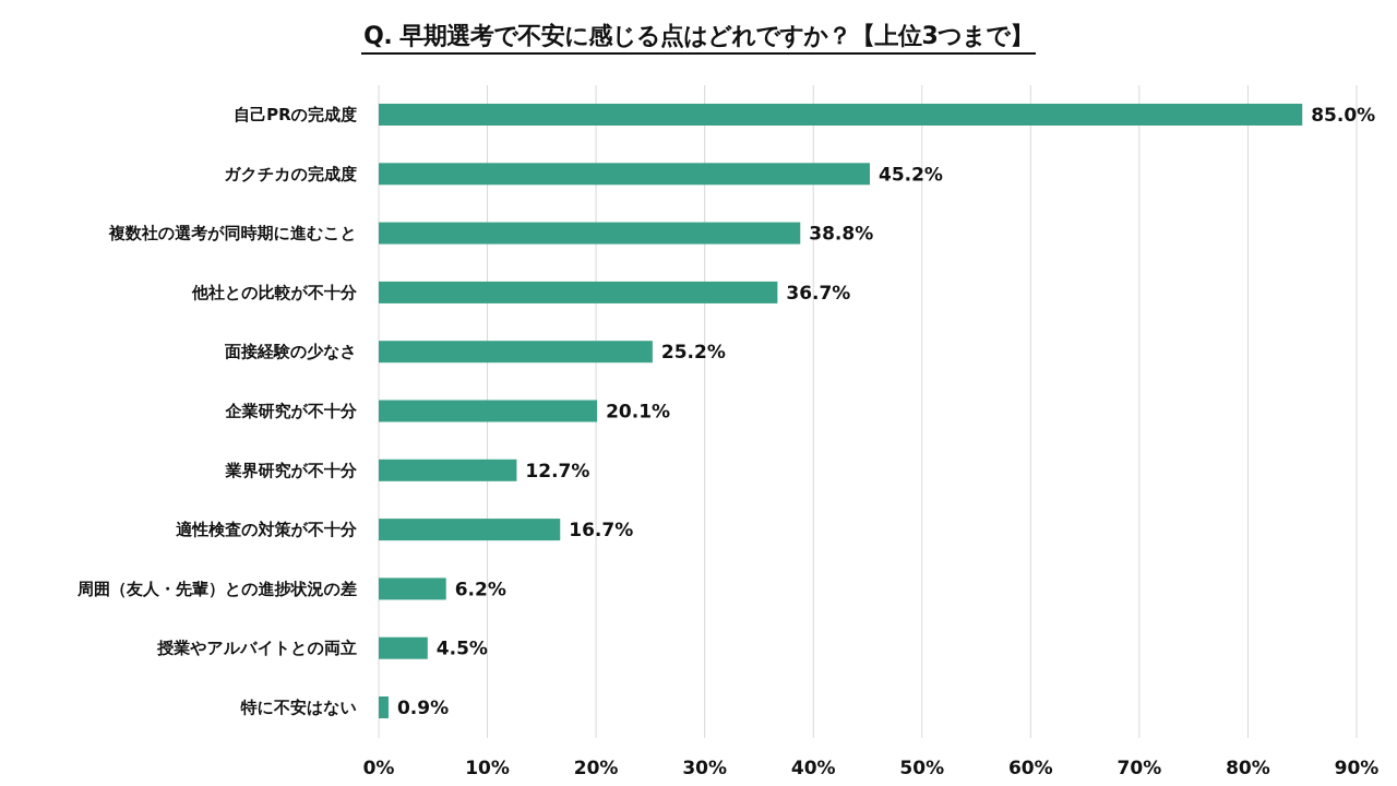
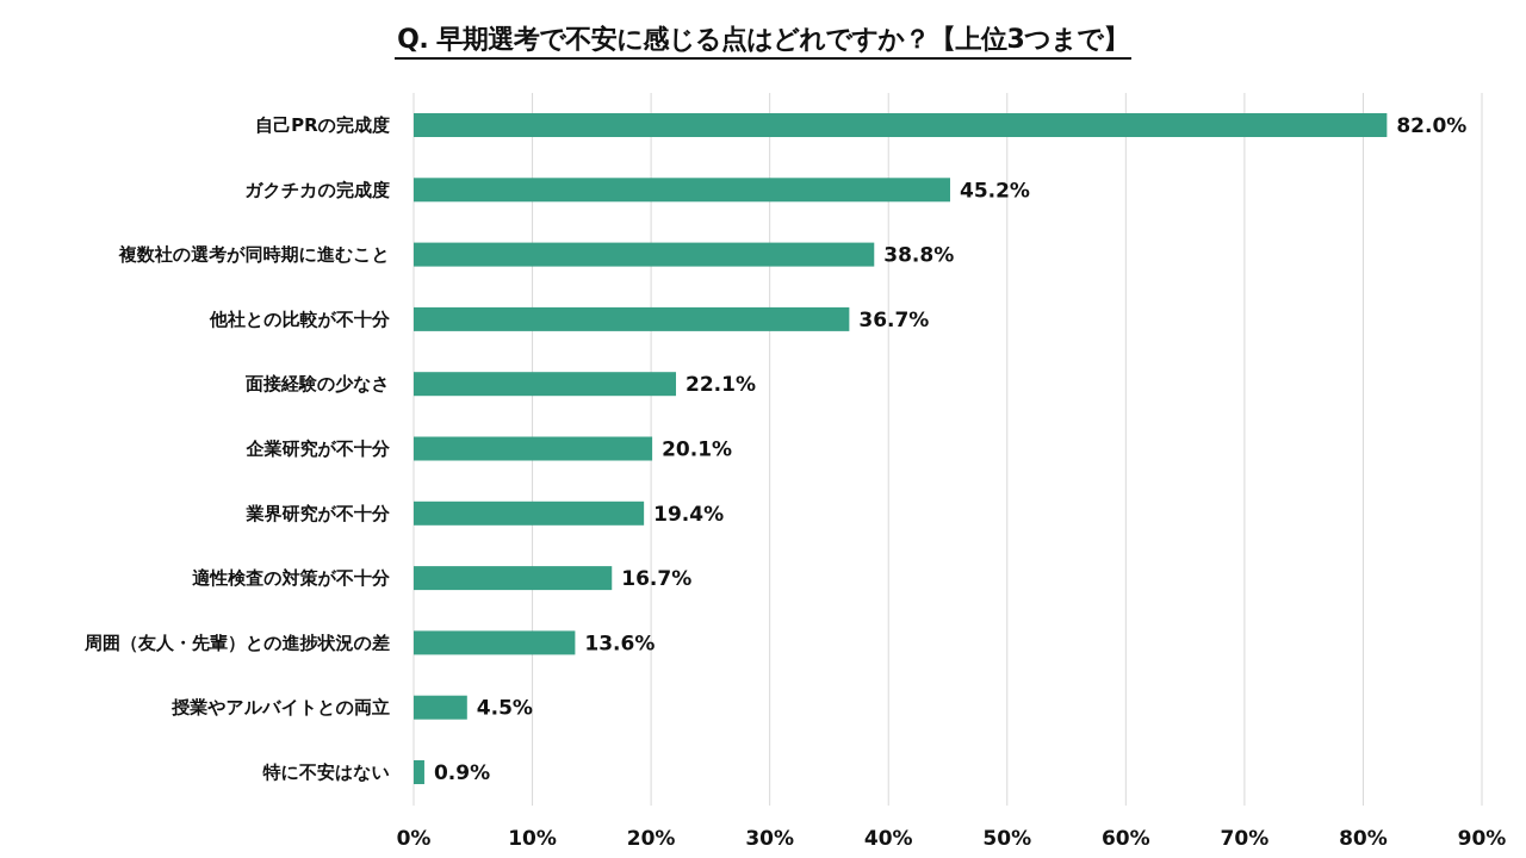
自己PRの完成度: 85.0% -> 82.0%
面接経験の少なさ: 25.2% -> 22.1%
業界研究が不十分: 12.7% -> 19.4%
周囲（友人・先輩）との進捗状況の差: 6.2% -> 13.6%
